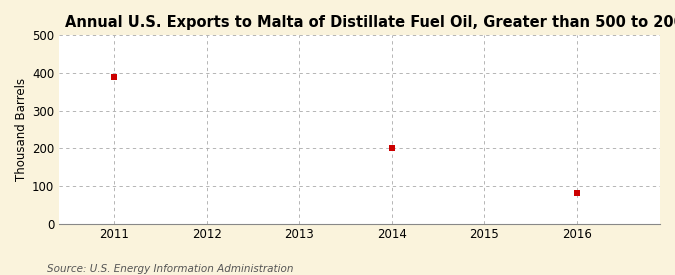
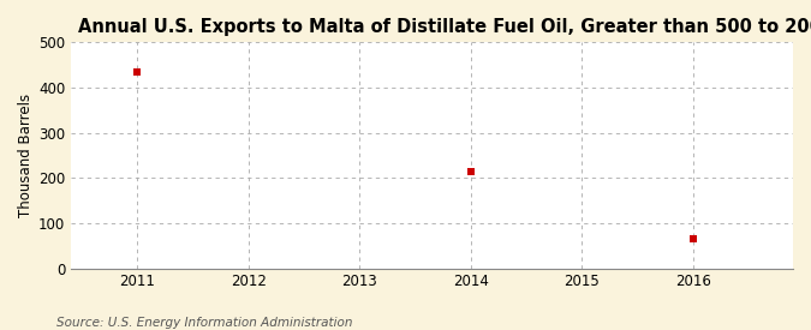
2011: 390 -> 435
2014: 200 -> 215
2016: 80 -> 65
